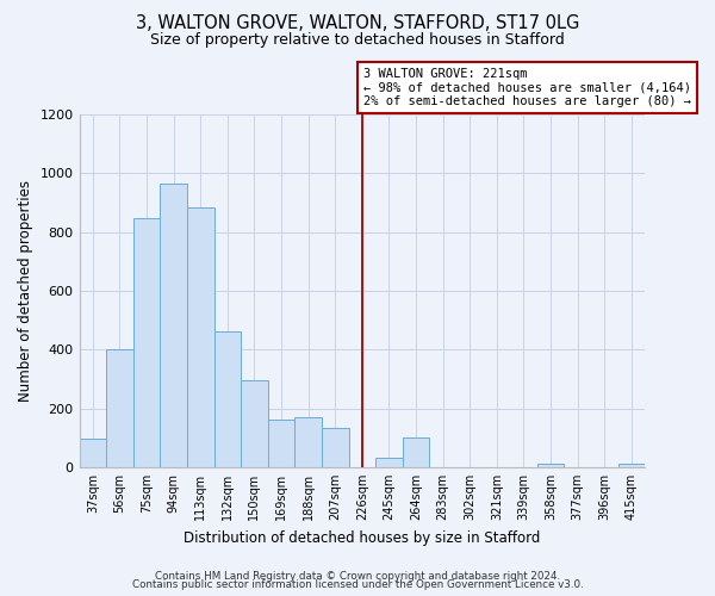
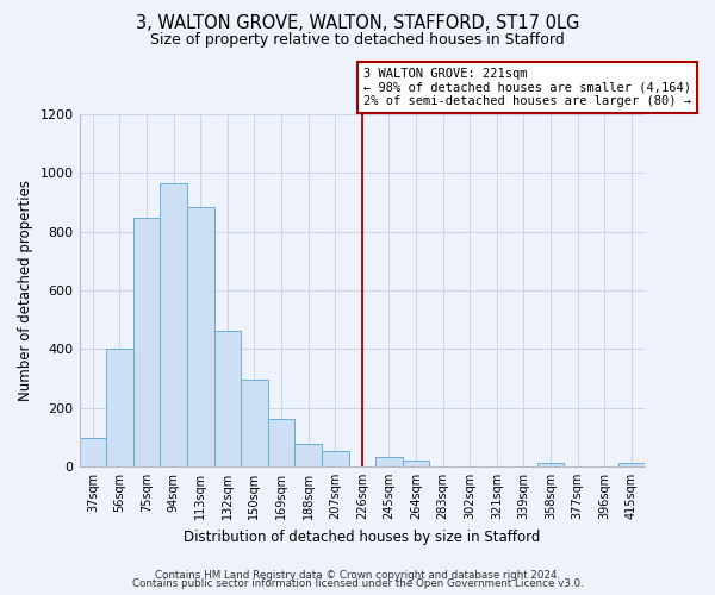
188sqm: 170 -> 75
207sqm: 135 -> 52
264sqm: 100 -> 20
